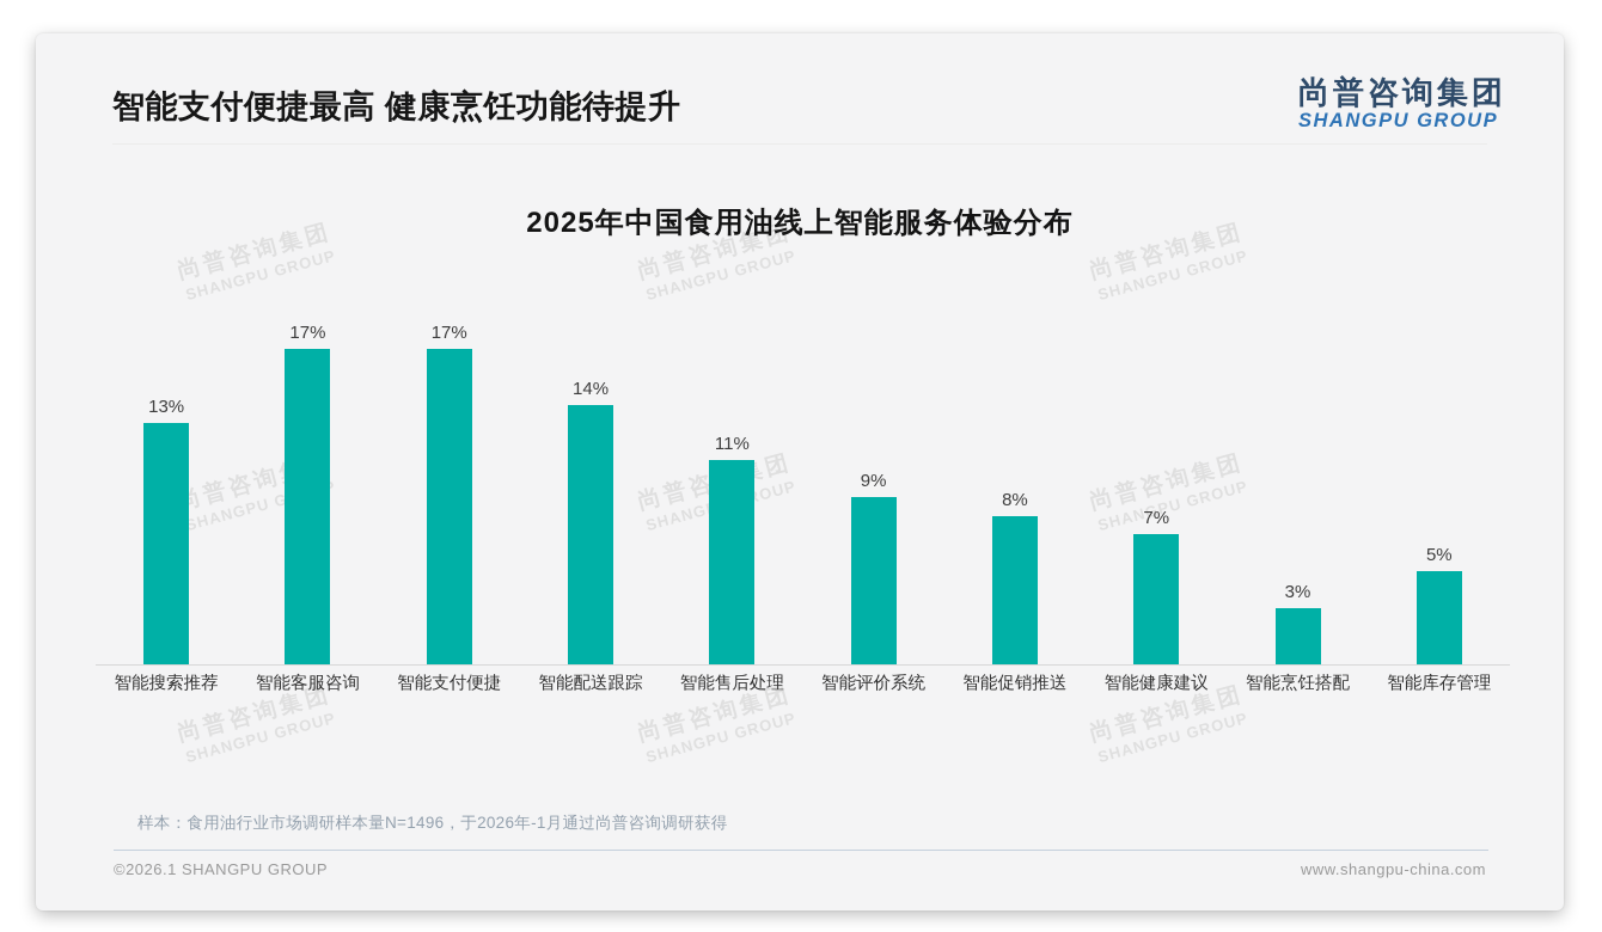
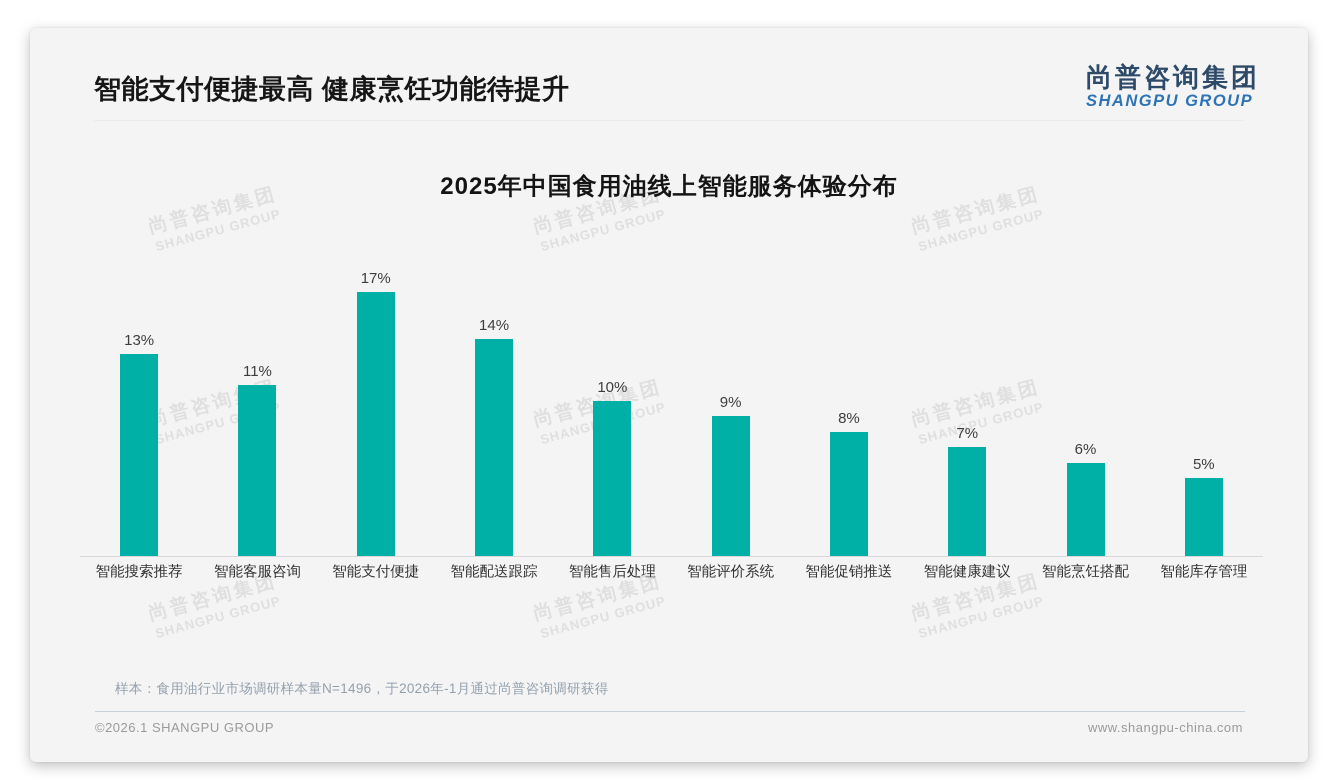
智能客服咨询: 17% -> 11%
智能售后处理: 11% -> 10%
智能烹饪搭配: 3% -> 6%
